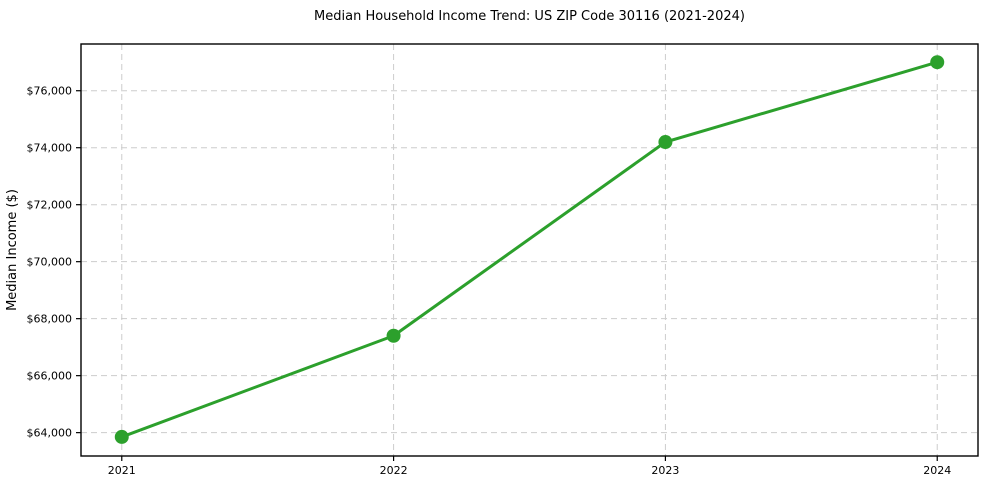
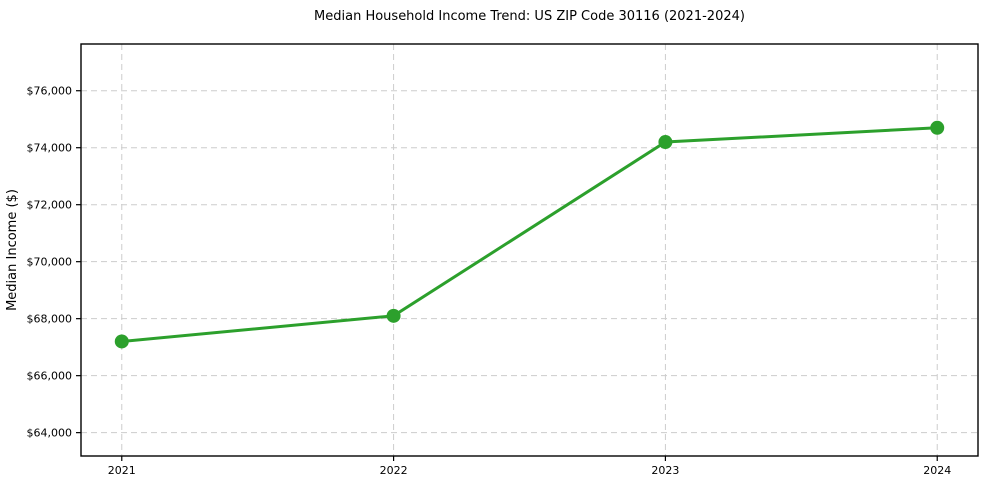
2021: $63800 -> $67200
2022: $67400 -> $68100
2024: $77000 -> $74700
